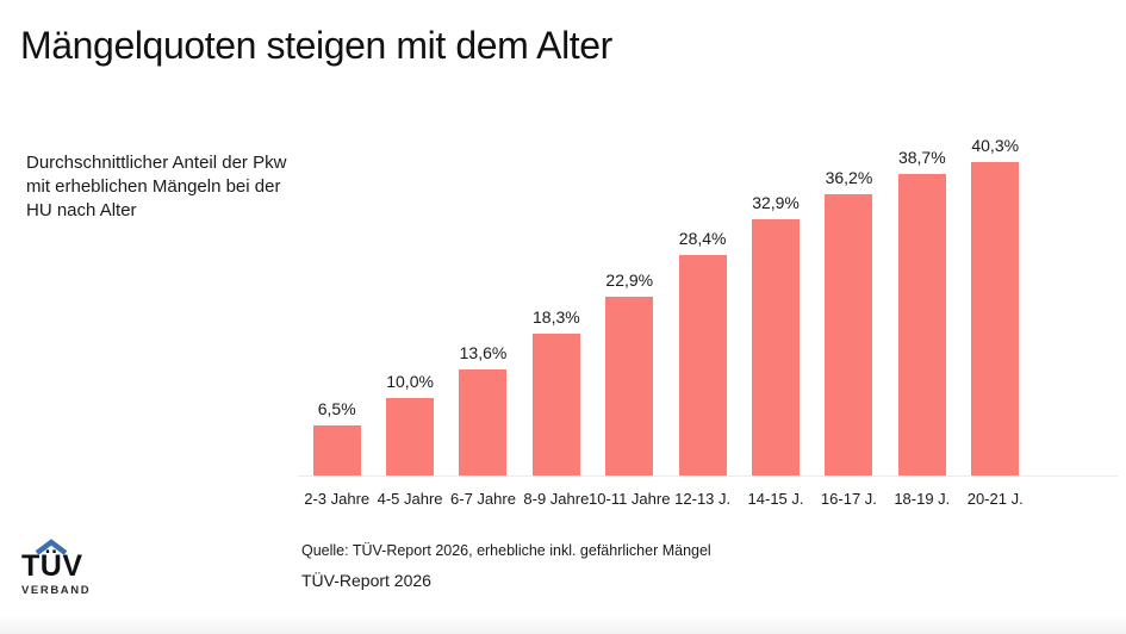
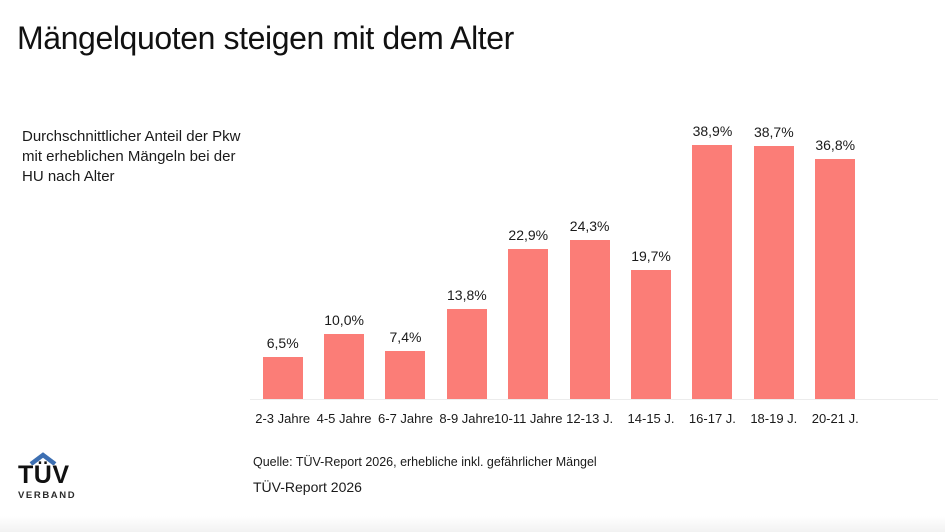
6-7 Jahre: 13,6% -> 7,4%
8-9 Jahre: 18,3% -> 13,8%
12-13 J.: 28,4% -> 24,3%
14-15 J.: 32,9% -> 19,7%
16-17 J.: 36,2% -> 38,9%
20-21 J.: 40,3% -> 36,8%
